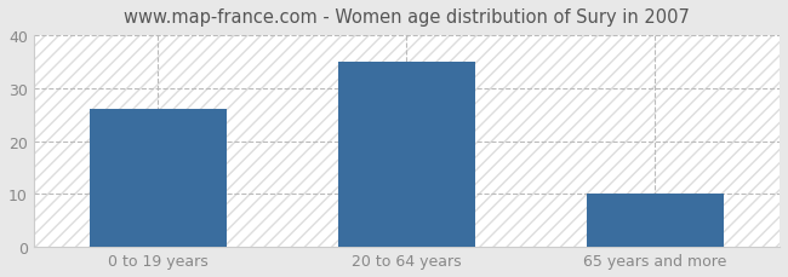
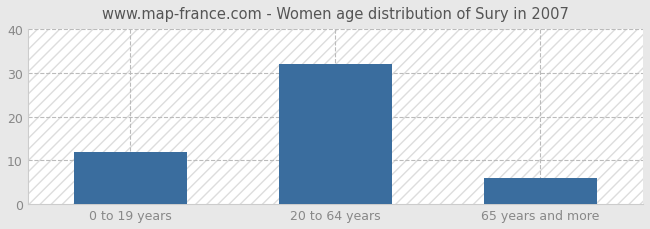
0 to 19 years: 26 -> 12
20 to 64 years: 35 -> 32
65 years and more: 10 -> 6
